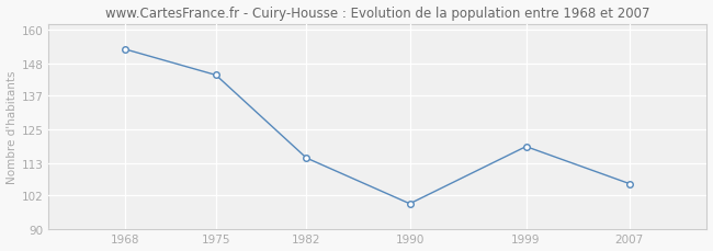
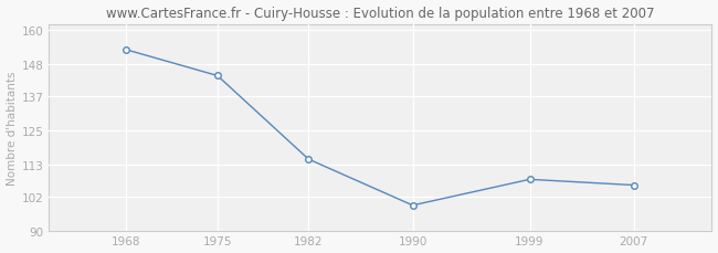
1999: 119 -> 108
